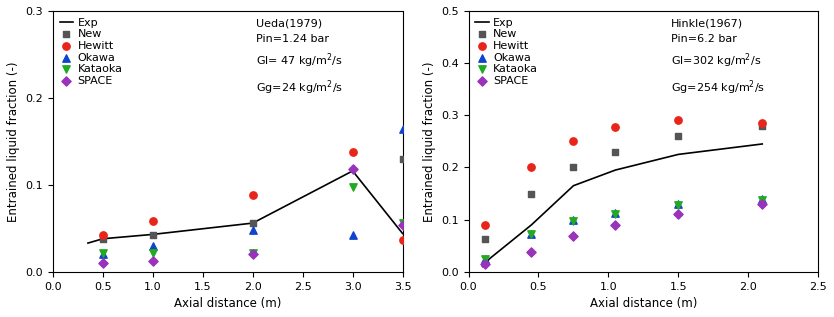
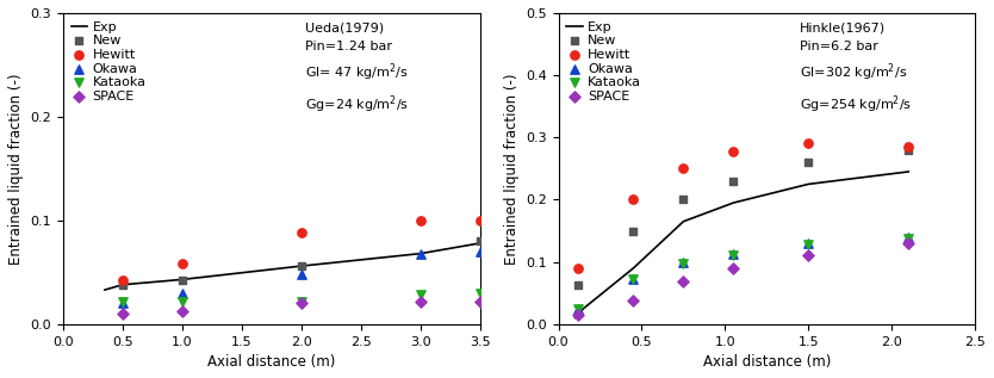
Exp/3.0: 0.116 -> 0.068
Hewitt/3.0: 0.138 -> 0.100
Okawa/3.0: 0.042 -> 0.068
Kataoka/3.0: 0.098 -> 0.028
SPACE/3.0: 0.118 -> 0.022
Exp/3.5: 0.044 -> 0.078
New/3.5: 0.130 -> 0.080
Hewitt/3.5: 0.036 -> 0.100
Okawa/3.5: 0.164 -> 0.070
Kataoka/3.5: 0.056 -> 0.030
SPACE/3.5: 0.054 -> 0.022
